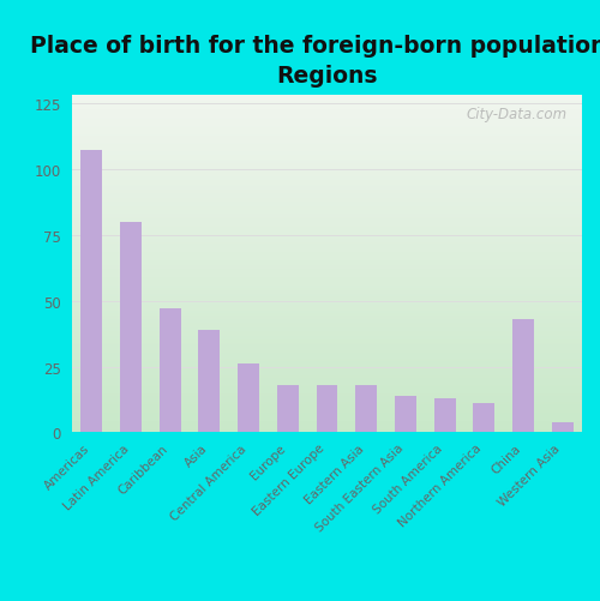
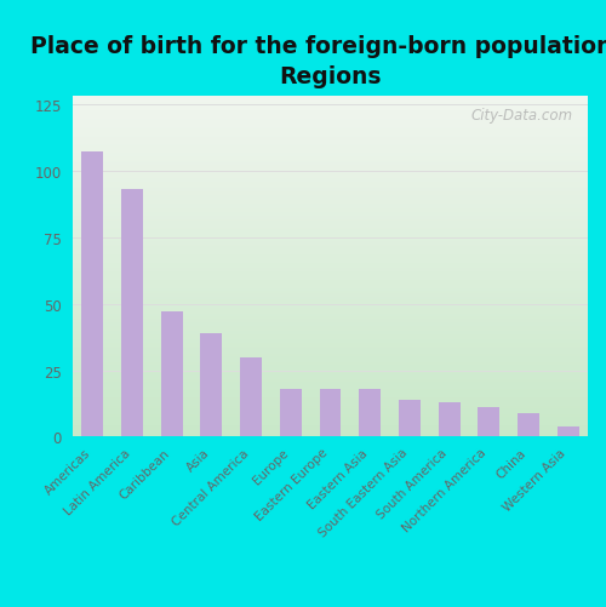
Latin America: 80 -> 93
Central America: 26 -> 30
China: 43 -> 9
